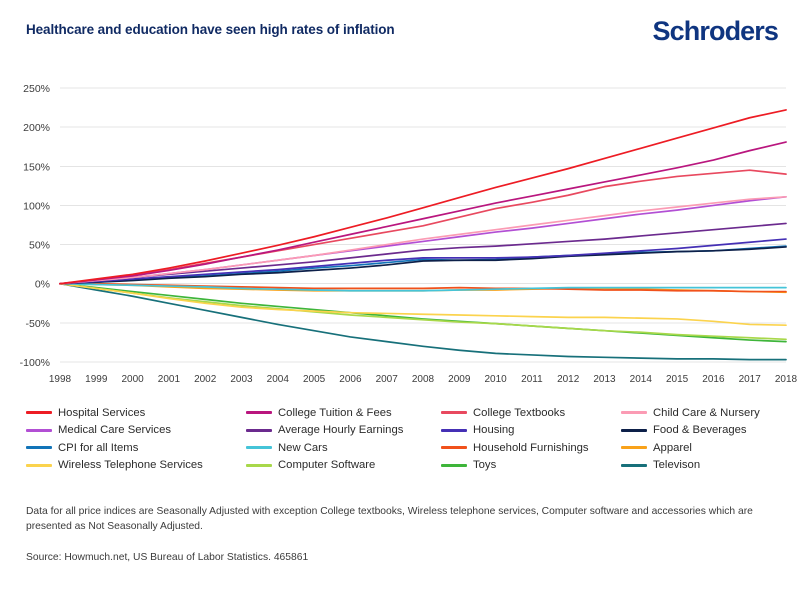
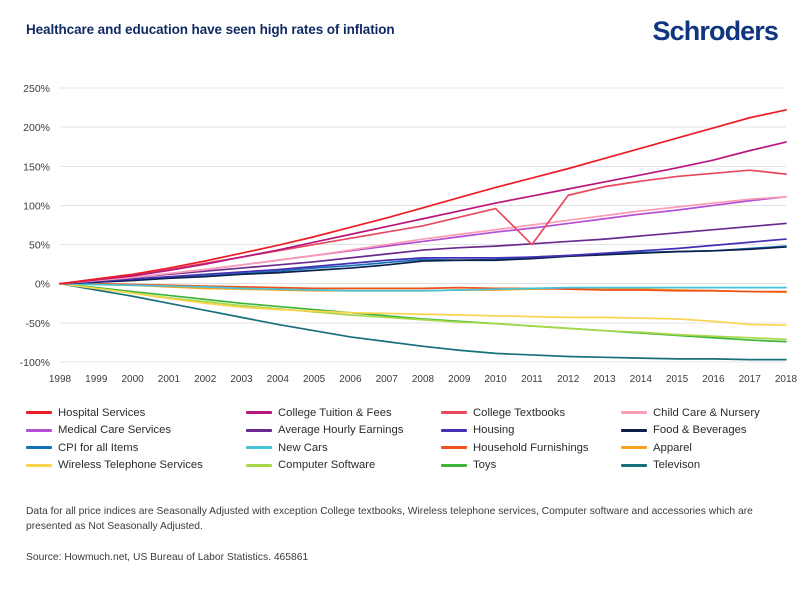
College Textbooks/2011: 100% -> 50%
